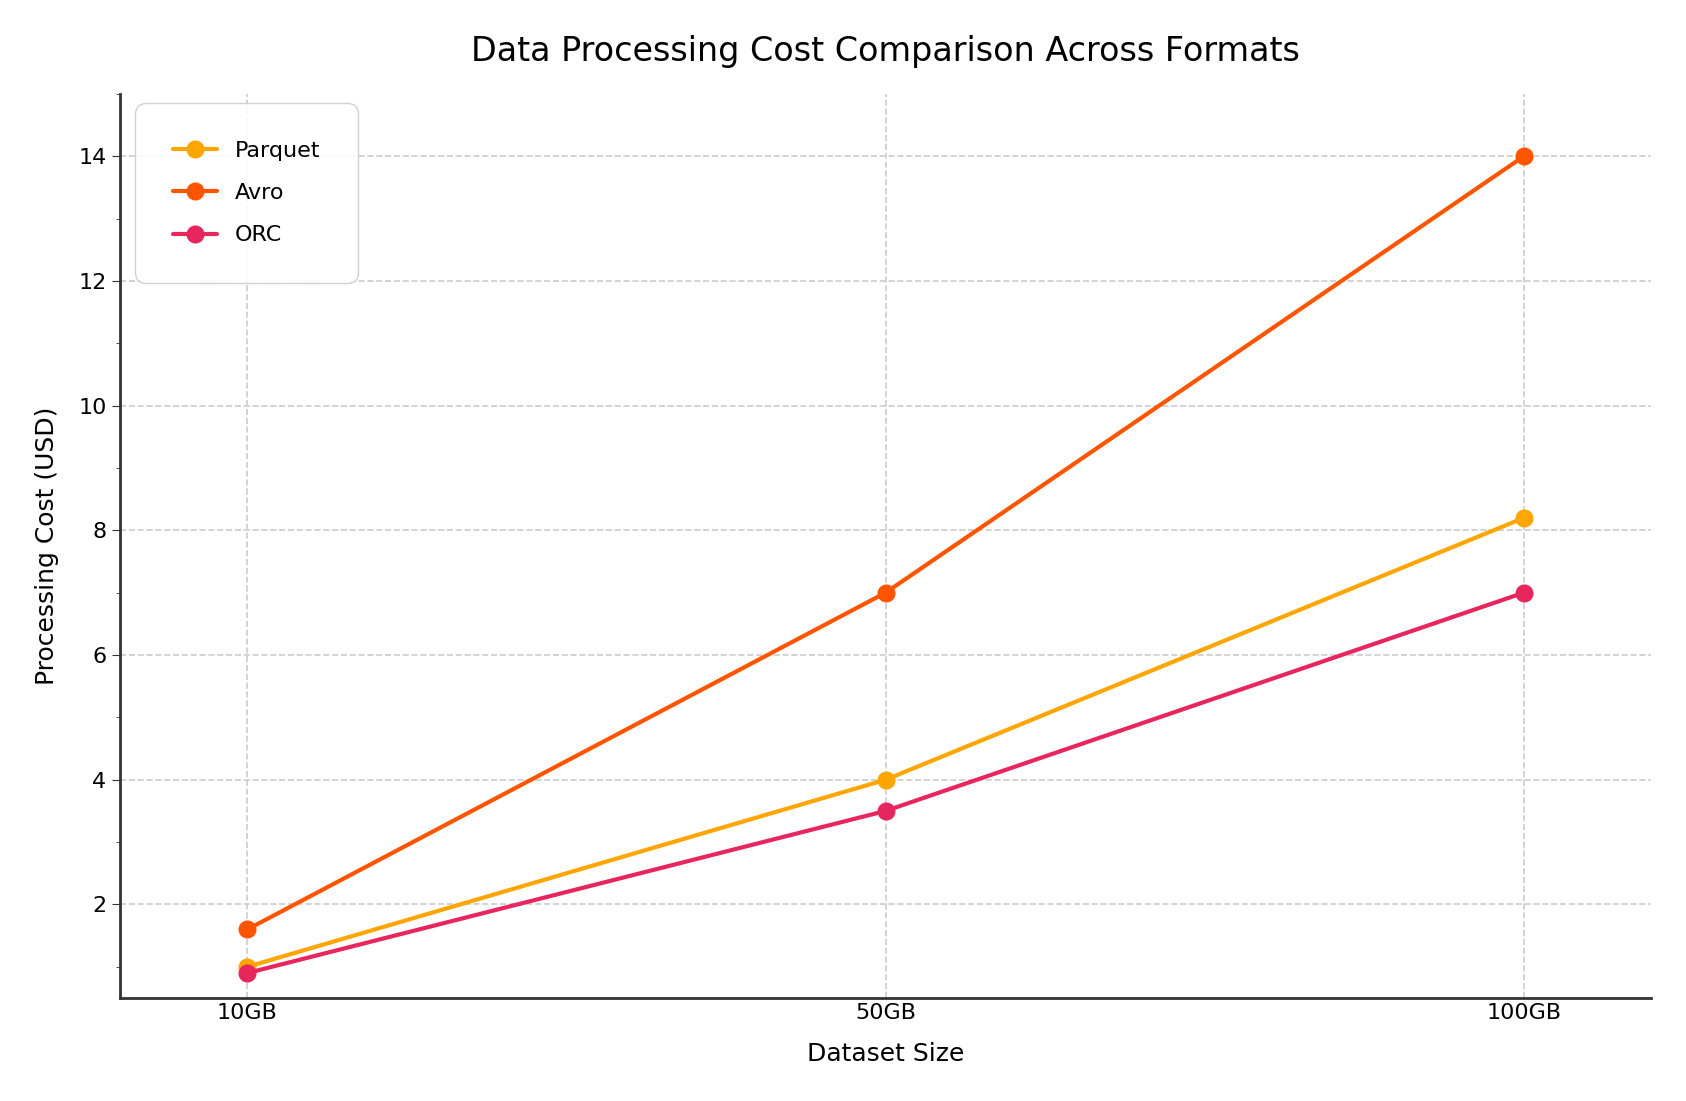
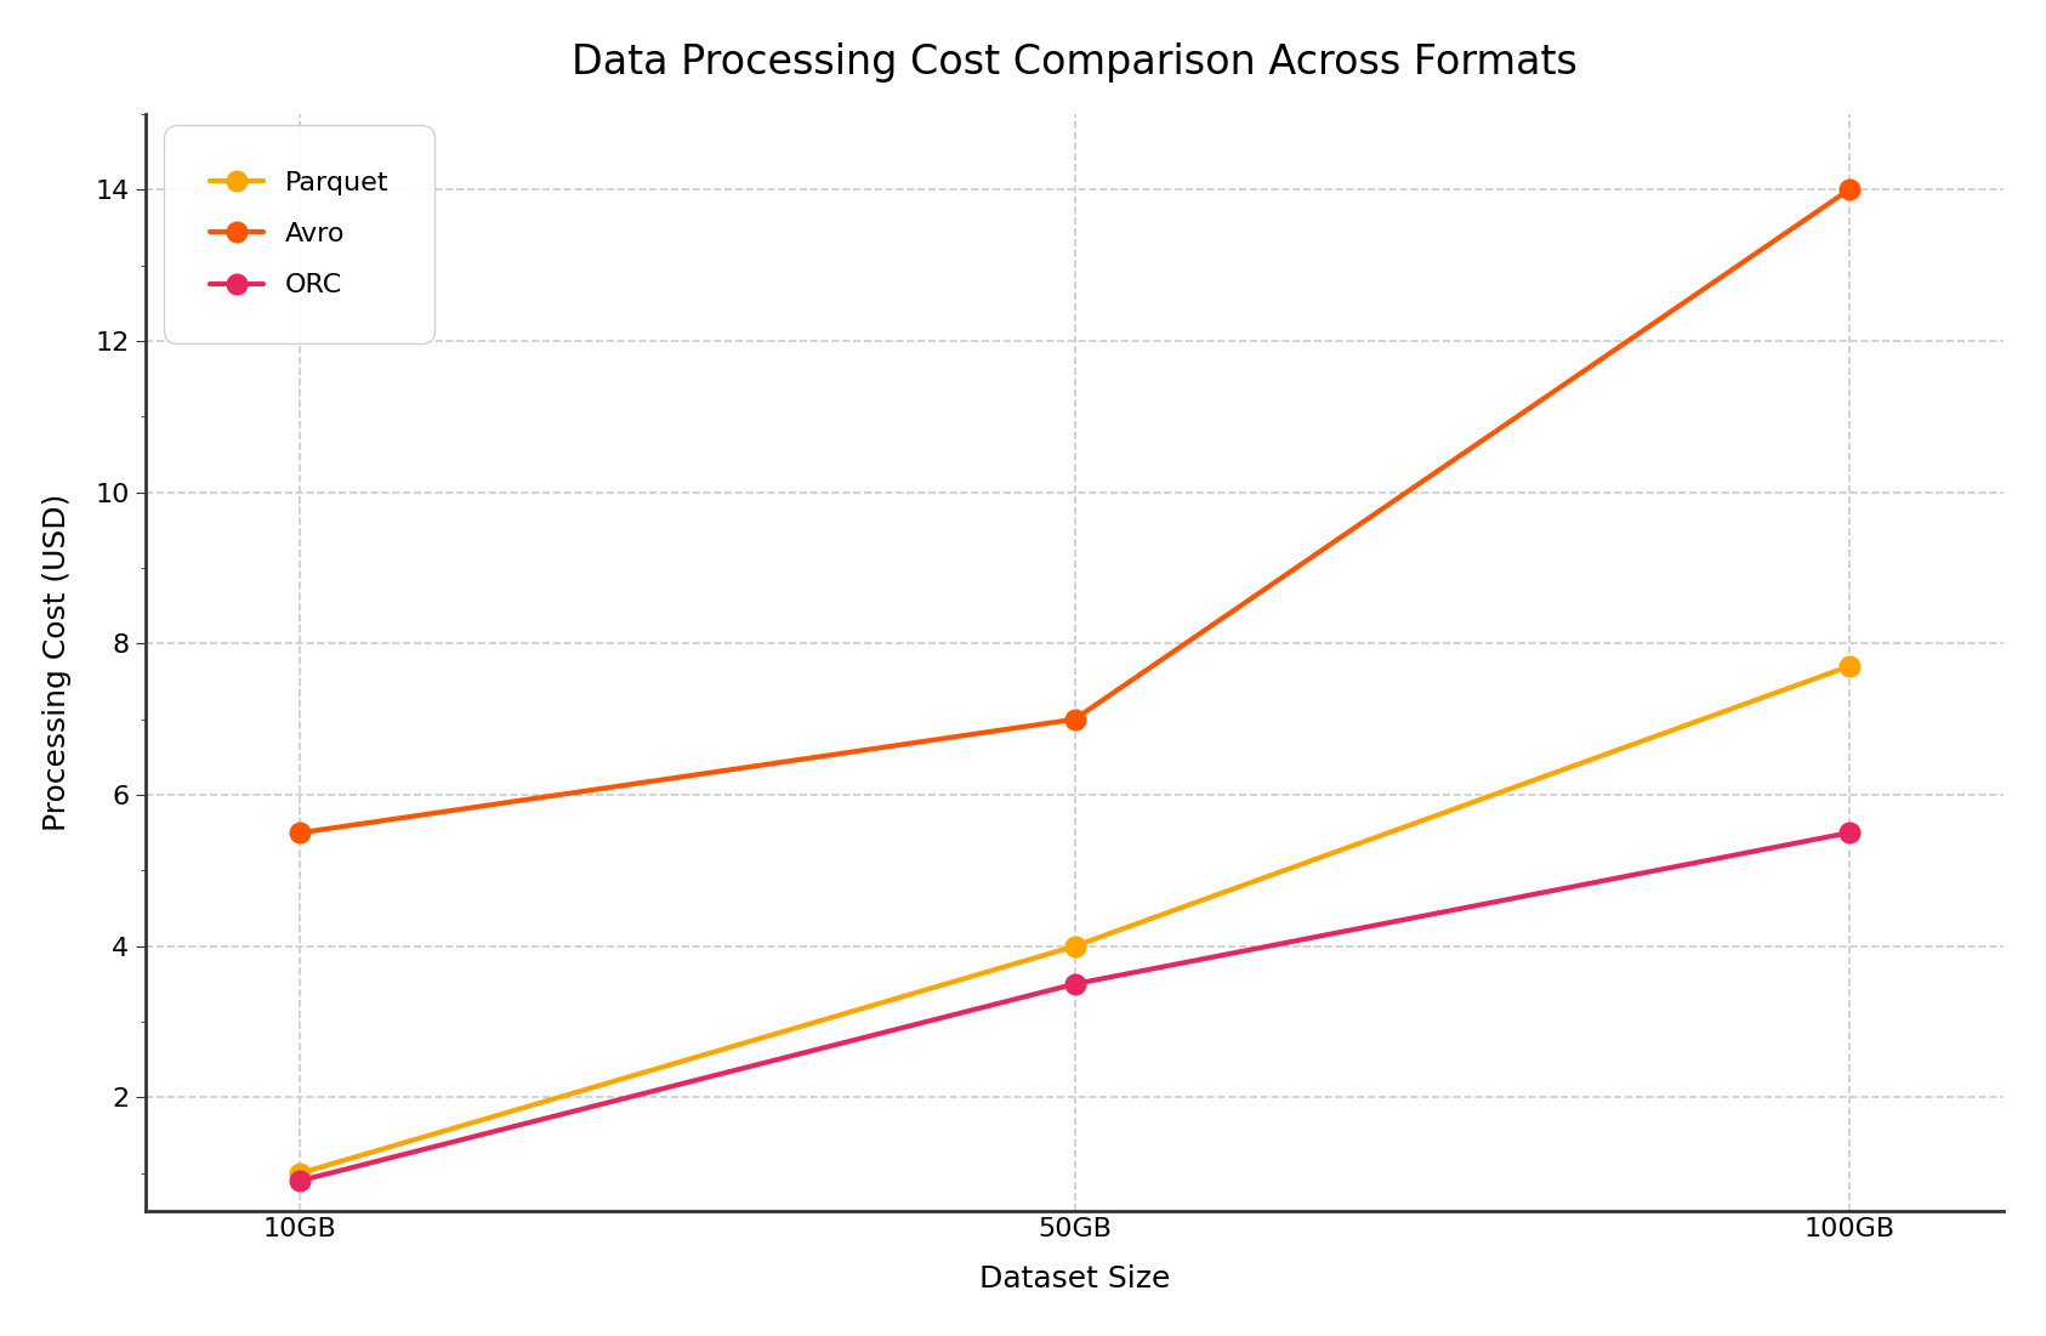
Avro/10GB: 1.6 -> 5.5
Parquet/100GB: 8.2 -> 7.7
ORC/100GB: 7.0 -> 5.5
